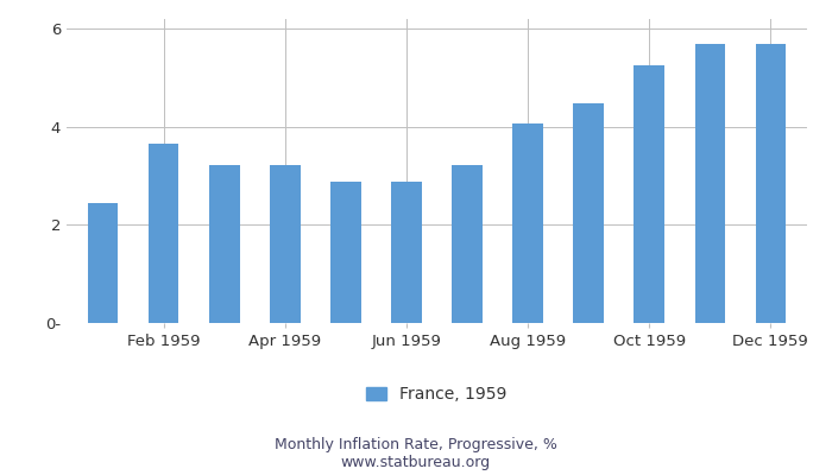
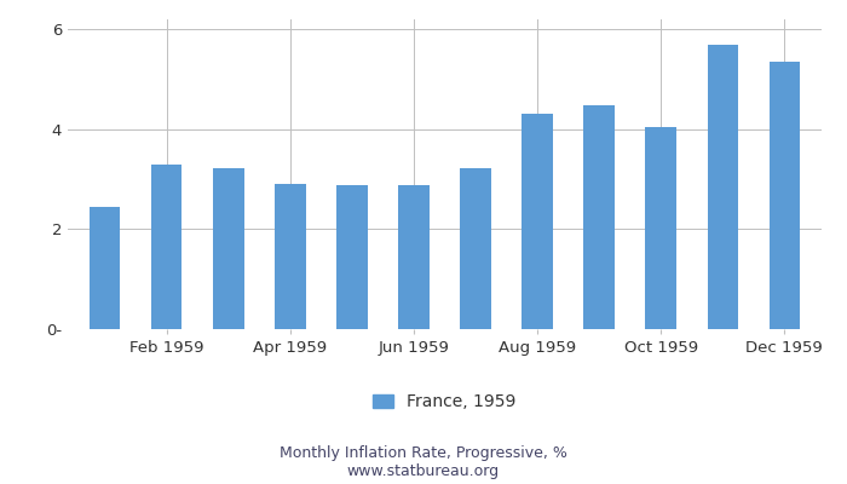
Feb 1959: 3.65 -> 3.30
Apr 1959: 3.22 -> 2.90
Aug 1959: 4.08 -> 4.30
Oct 1959: 5.25 -> 4.05
Dec 1959: 5.68 -> 5.35
